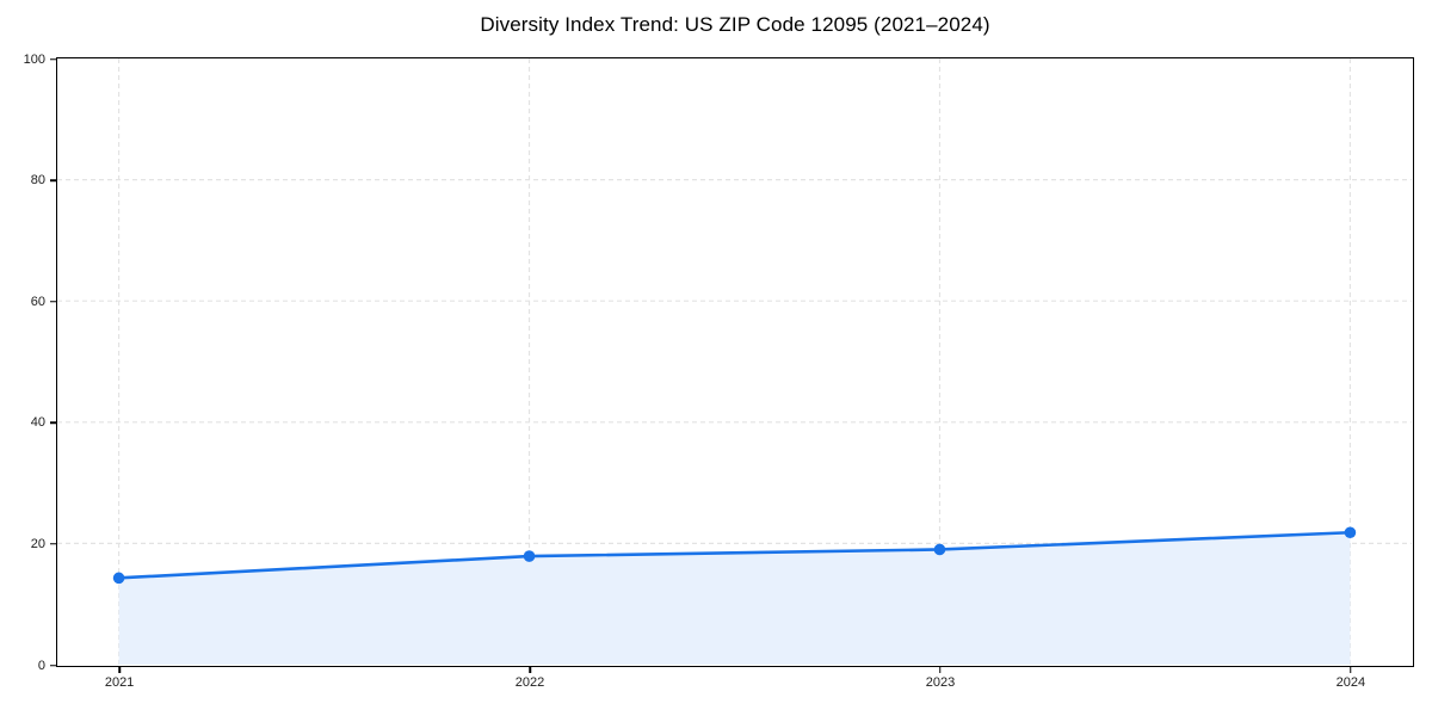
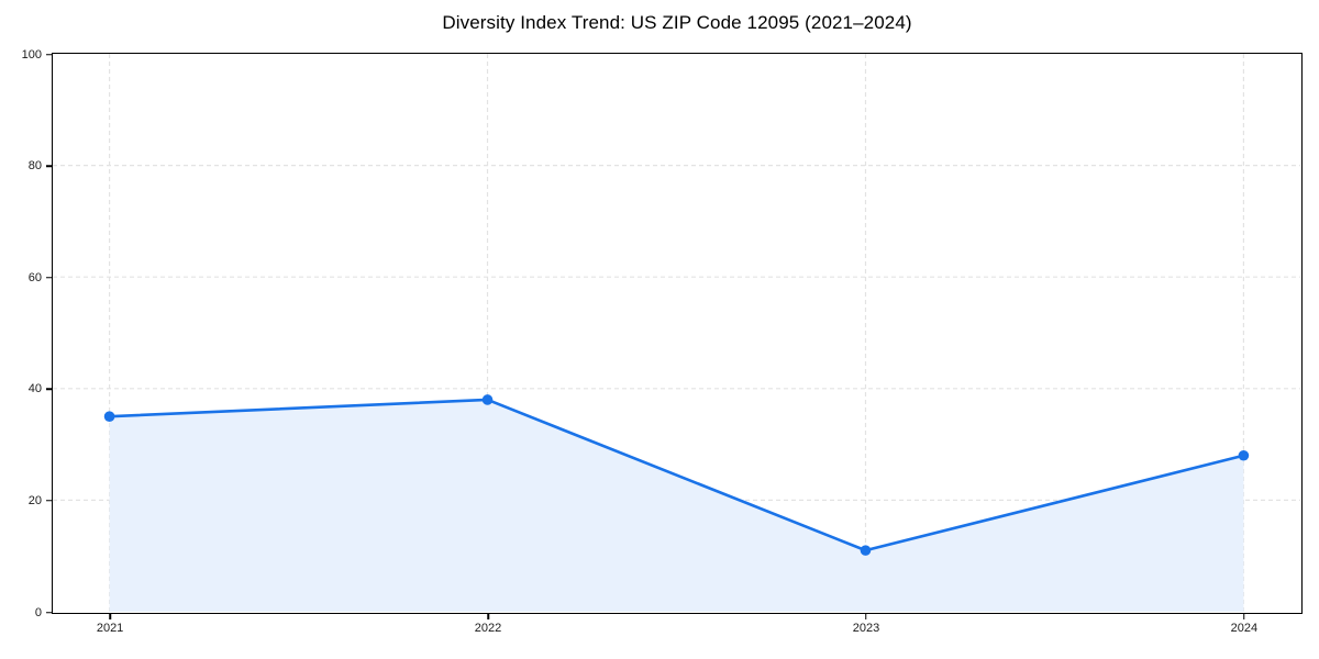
2021: 14 -> 35
2022: 18 -> 38
2023: 19 -> 11
2024: 22 -> 28
